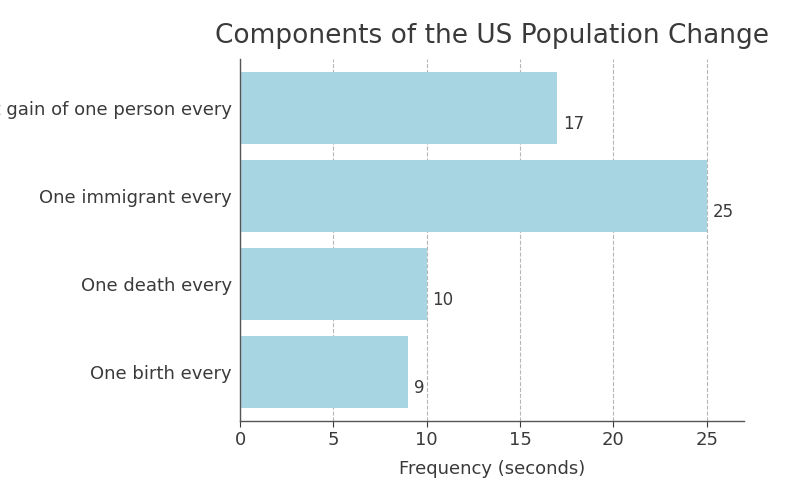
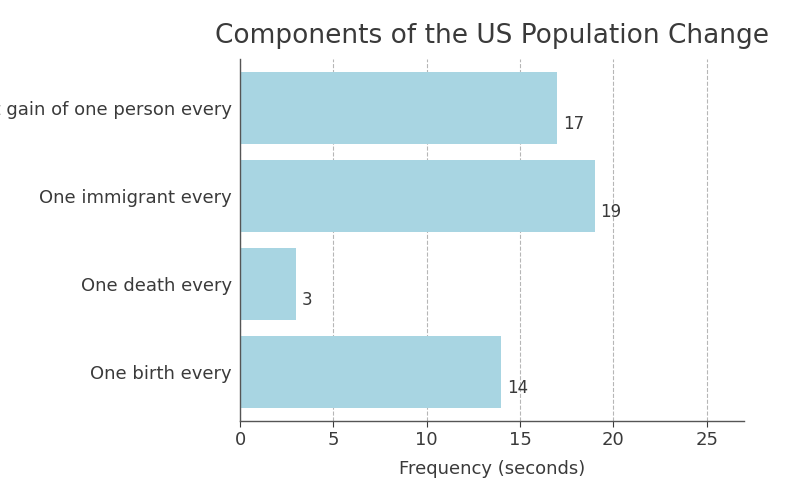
One immigrant every: 25 -> 19
One death every: 10 -> 3
One birth every: 9 -> 14
